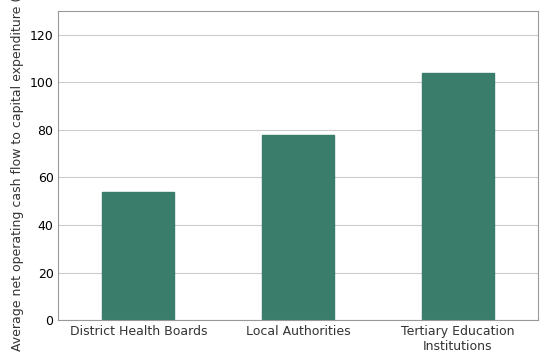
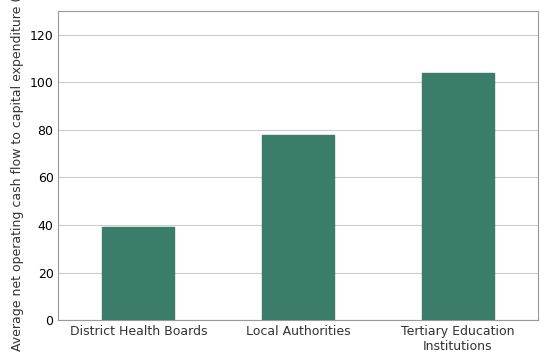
District Health Boards: 54 -> 39
